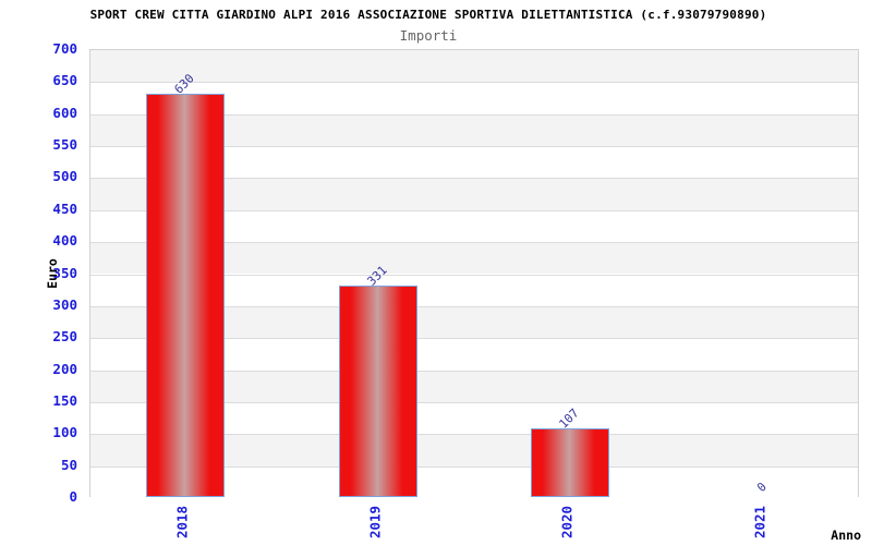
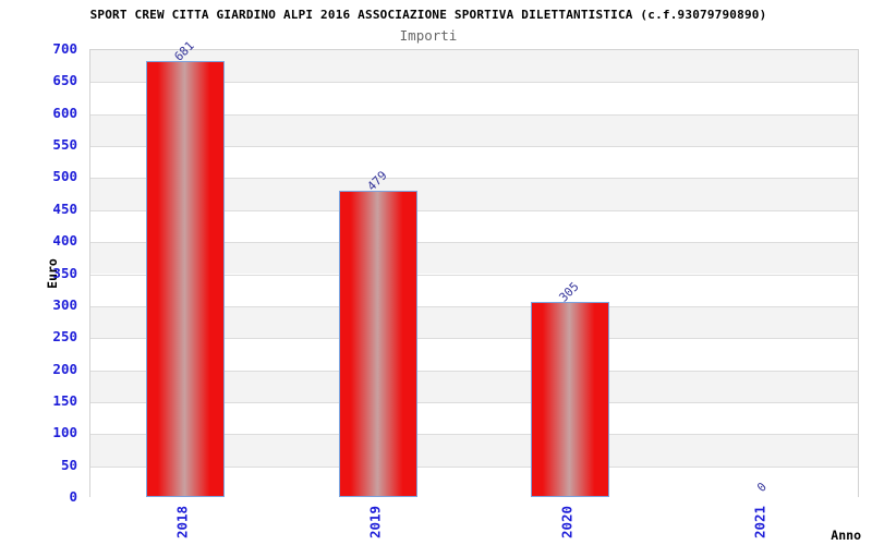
2018: 630 -> 681
2019: 331 -> 479
2020: 107 -> 305
